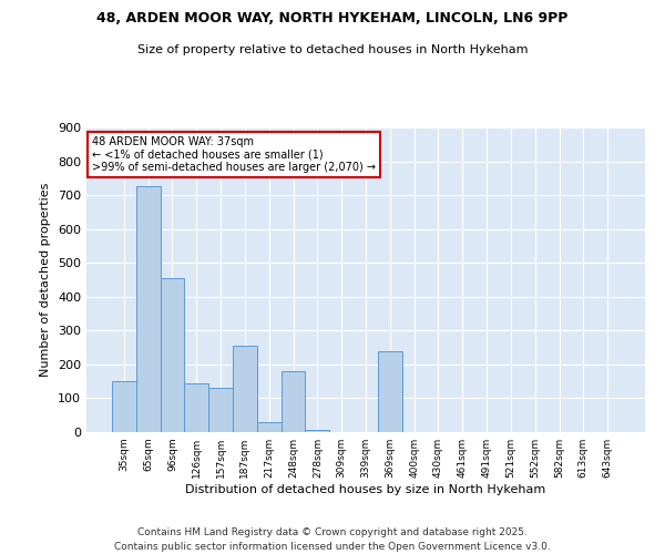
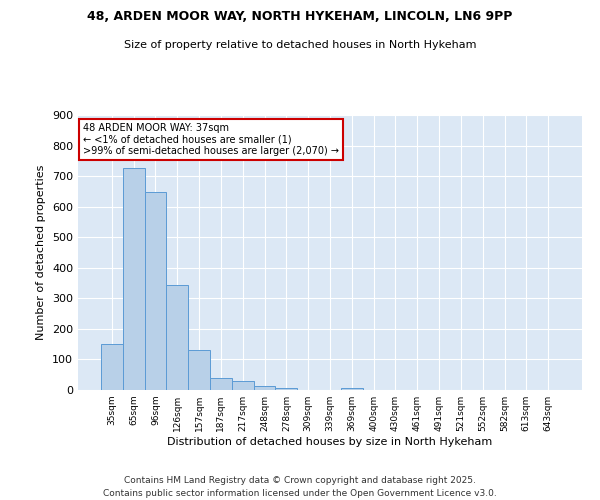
96sqm: 455 -> 648
126sqm: 145 -> 345
187sqm: 255 -> 40
248sqm: 180 -> 12
369sqm: 240 -> 5
